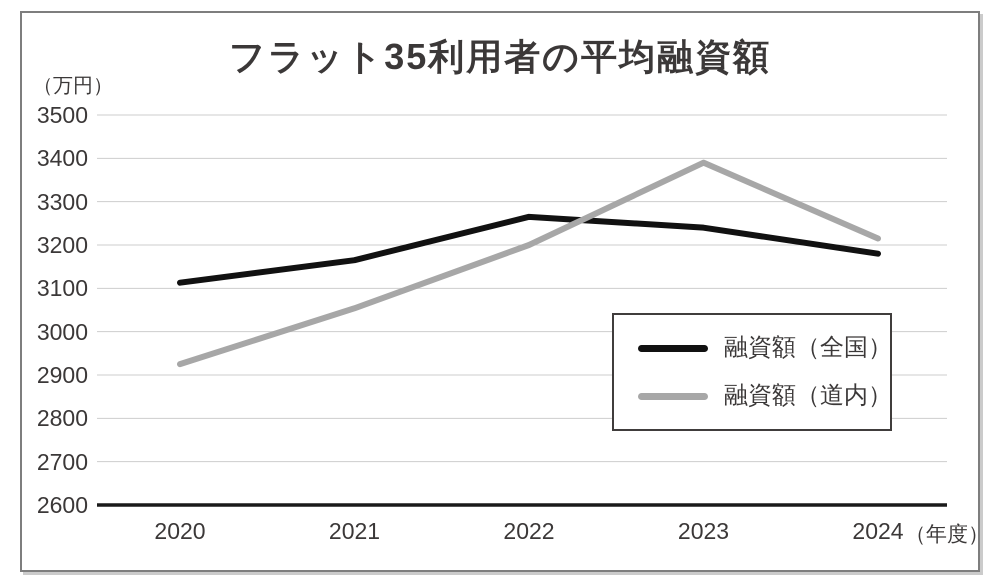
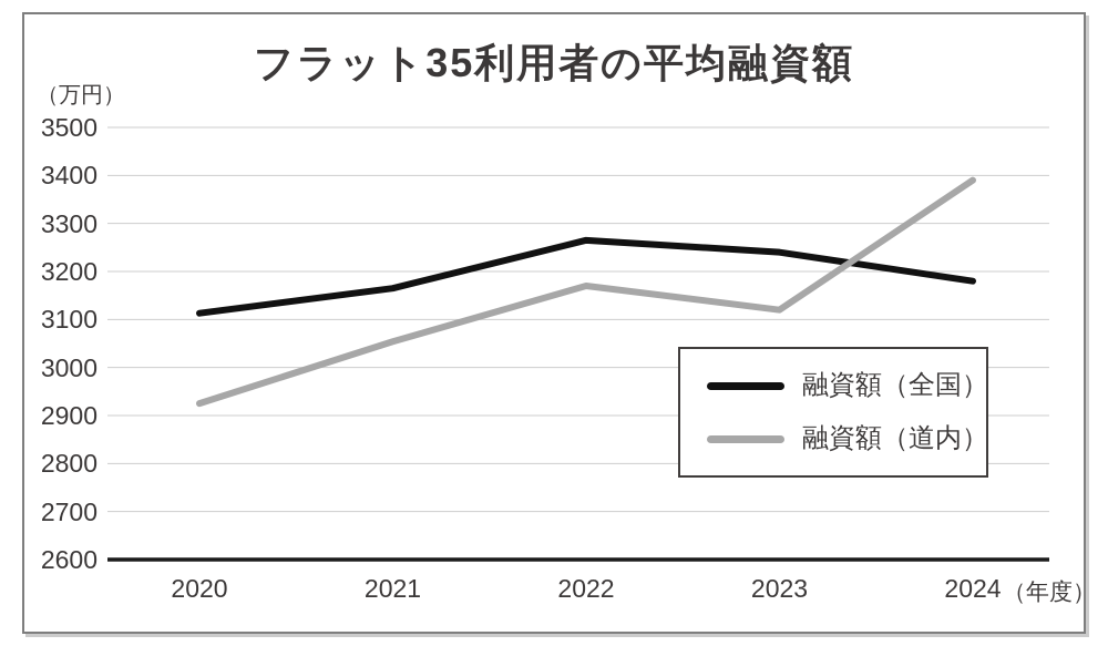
融資額（道内）/2022: 3200 -> 3170
融資額（道内）/2023: 3390 -> 3120
融資額（道内）/2024: 3220 -> 3390
